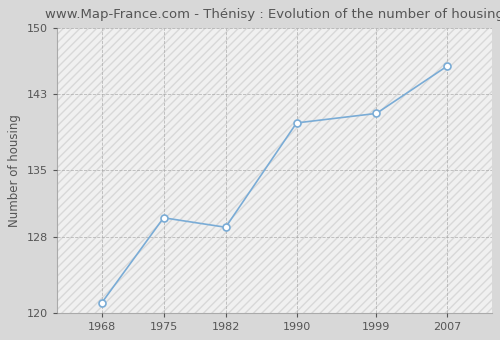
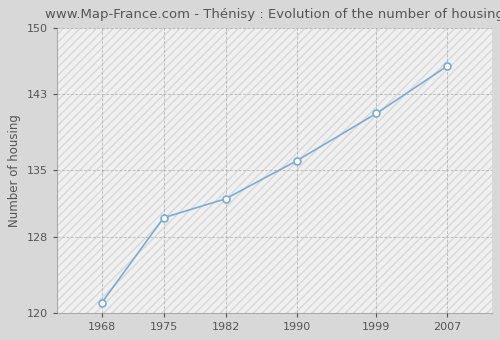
1982: 129 -> 132
1990: 140 -> 136
